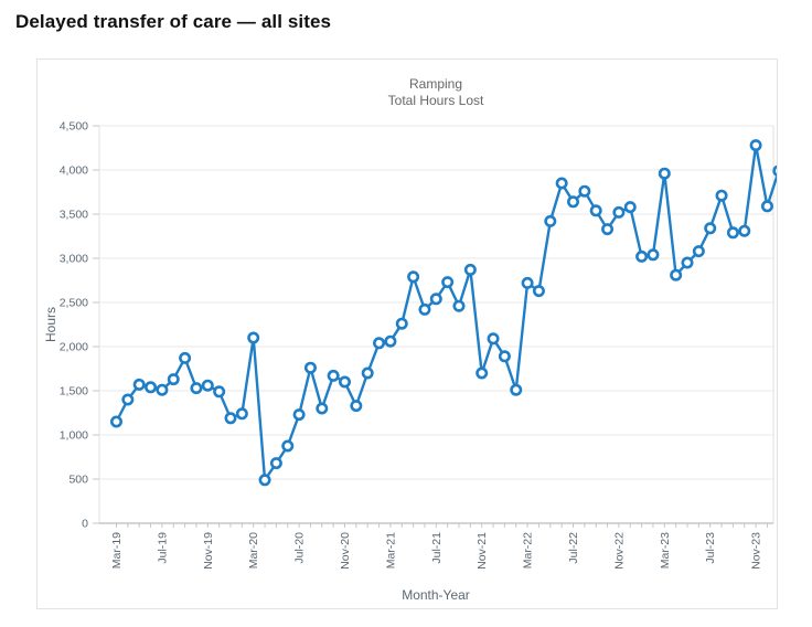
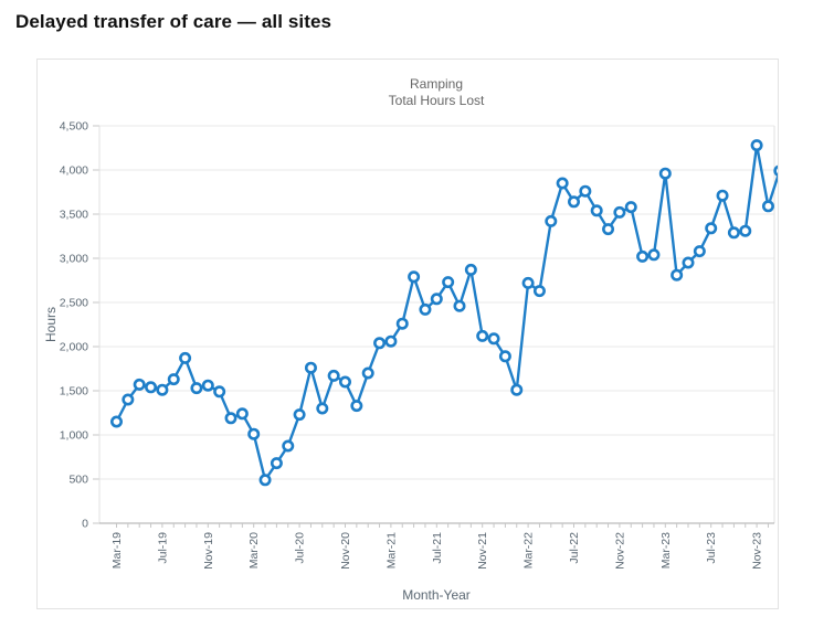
Mar-20: 2100 -> 1000
Nov-21: 1700 -> 2100
